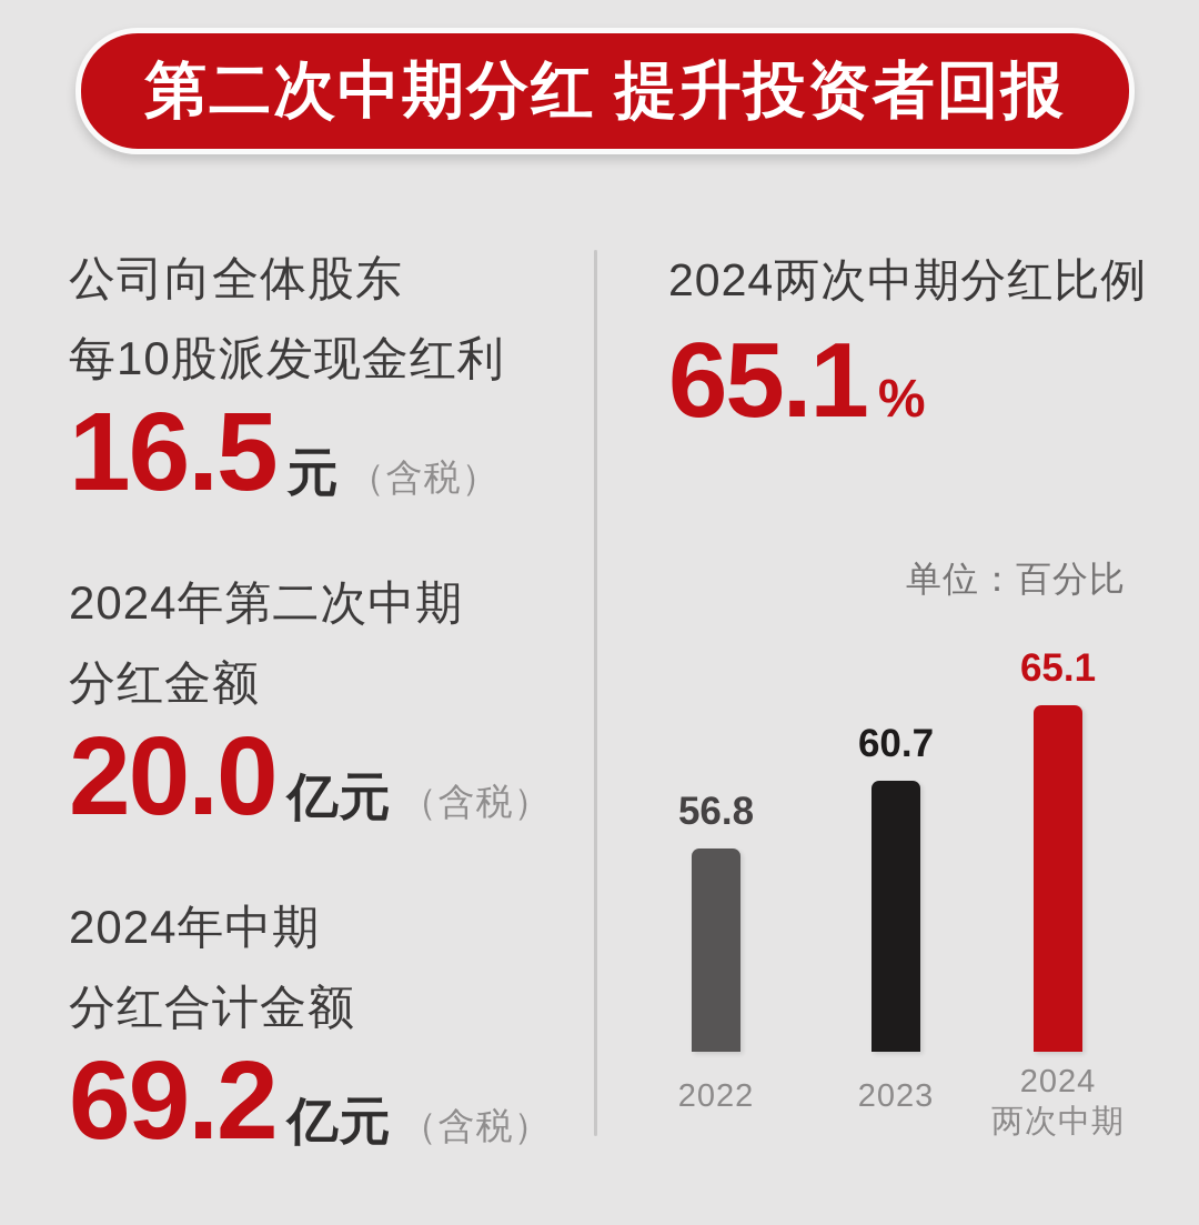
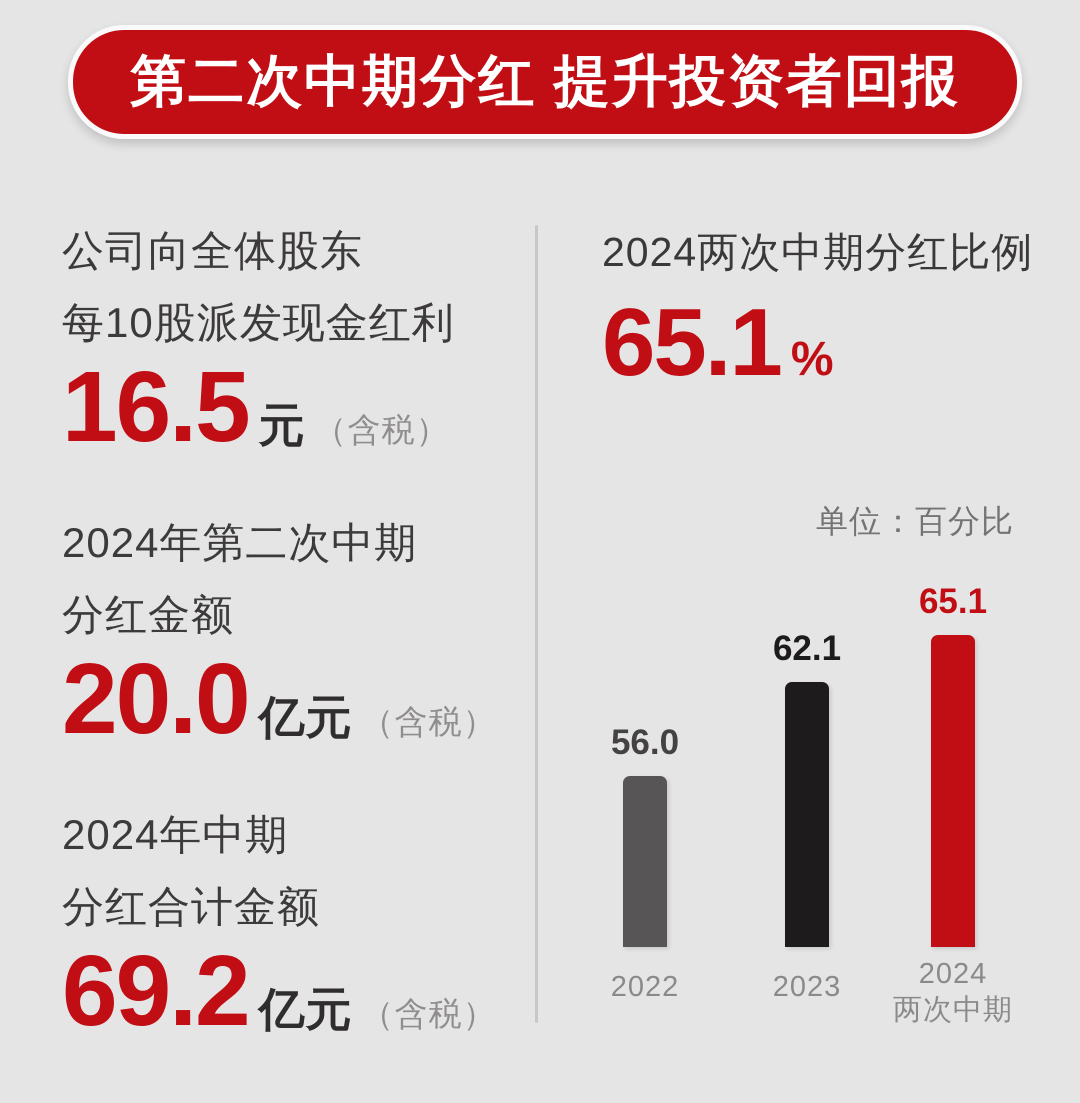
2022: 56.8 -> 56.0
2023: 60.7 -> 62.1
